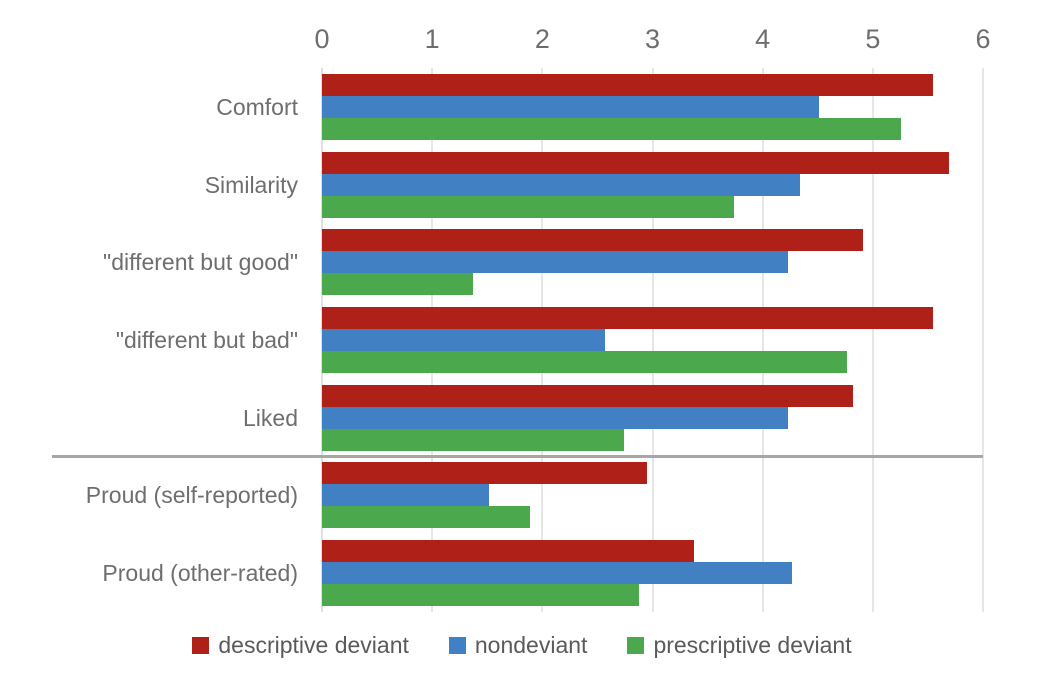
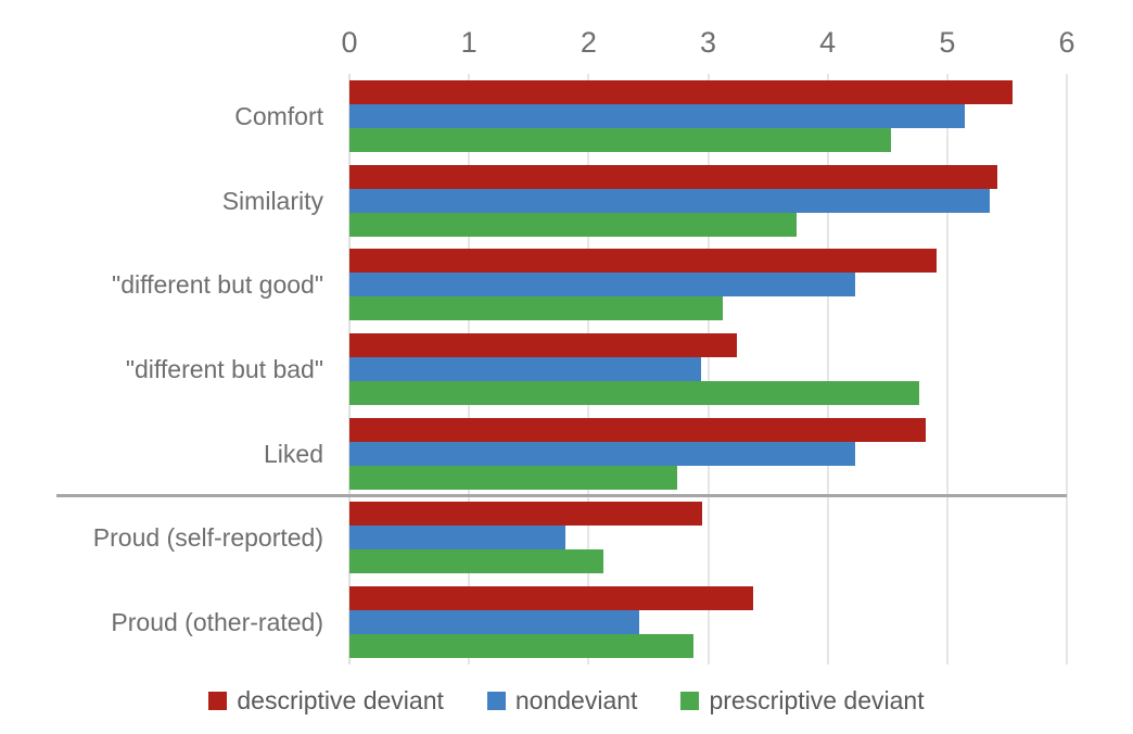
nondeviant/Comfort: 4.51 -> 5.15
prescriptive deviant/Comfort: 5.26 -> 4.53
descriptive deviant/Similarity: 5.69 -> 5.42
nondeviant/Similarity: 4.34 -> 5.36
prescriptive deviant/"different but good": 1.37 -> 3.12
descriptive deviant/"different but bad": 5.55 -> 3.24
nondeviant/"different but bad": 2.57 -> 2.94
nondeviant/Proud (self-reported): 1.52 -> 1.81
prescriptive deviant/Proud (self-reported): 1.89 -> 2.12
nondeviant/Proud (other-rated): 4.27 -> 2.42
